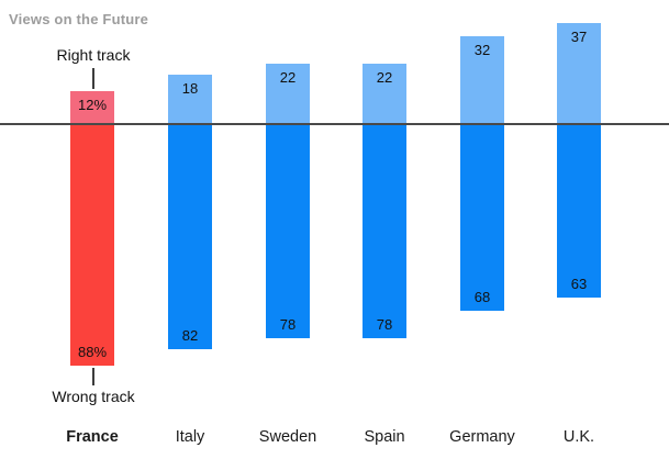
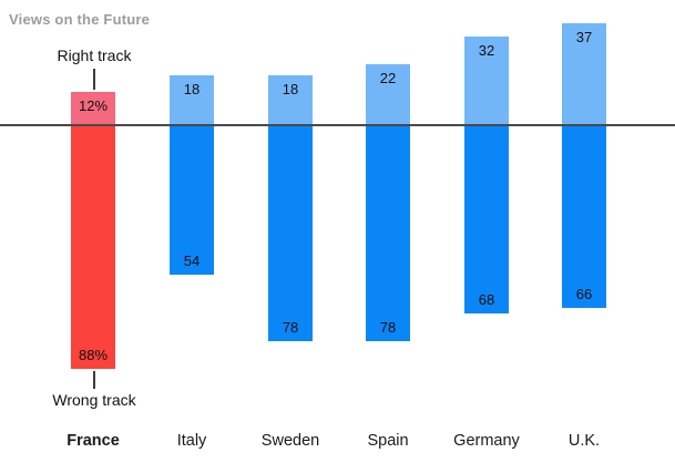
Wrong track/Italy: 82 -> 54
Right track/Sweden: 22 -> 18
Wrong track/U.K.: 63 -> 66
